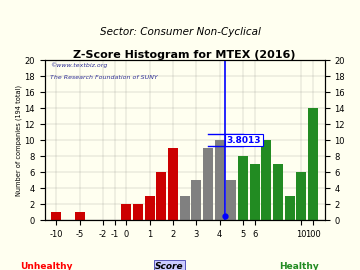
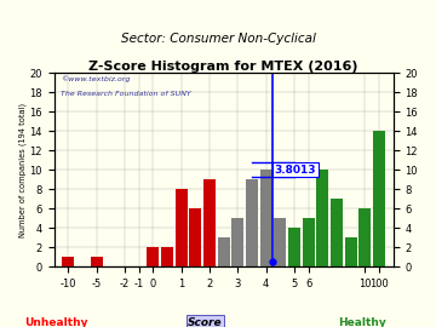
1: 3 -> 8
5: 8 -> 4
6: 7 -> 5
